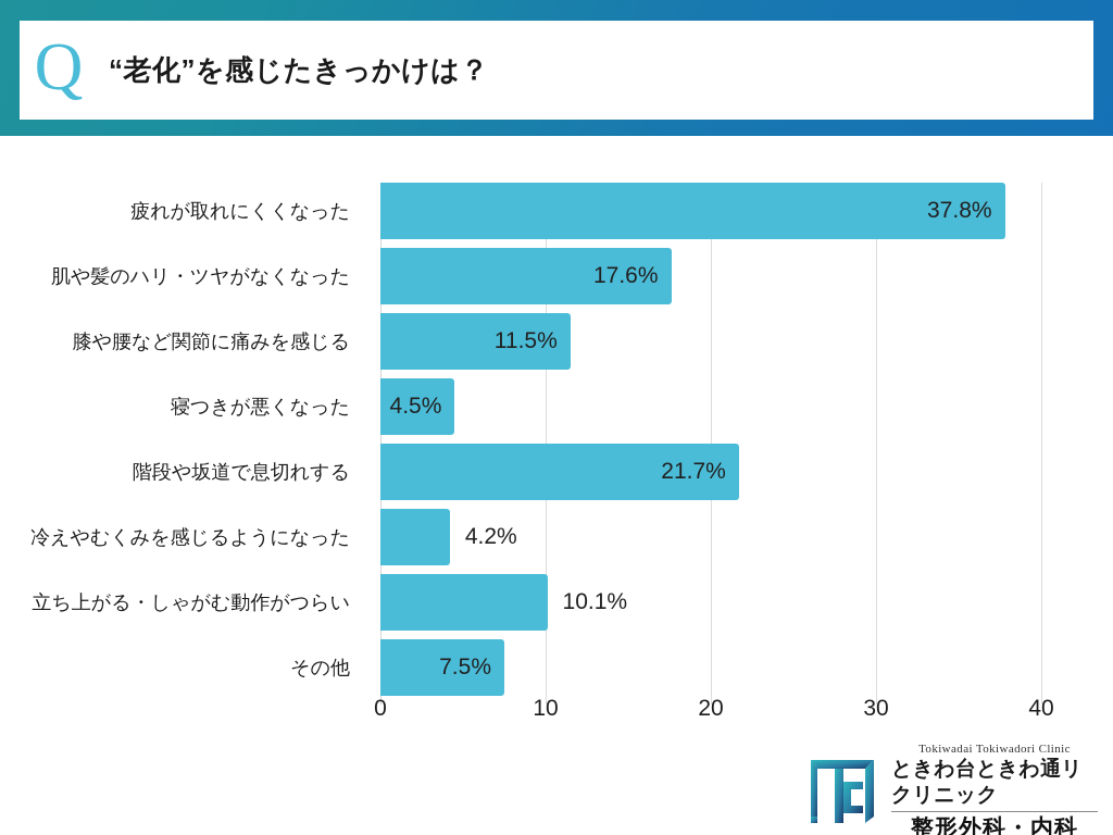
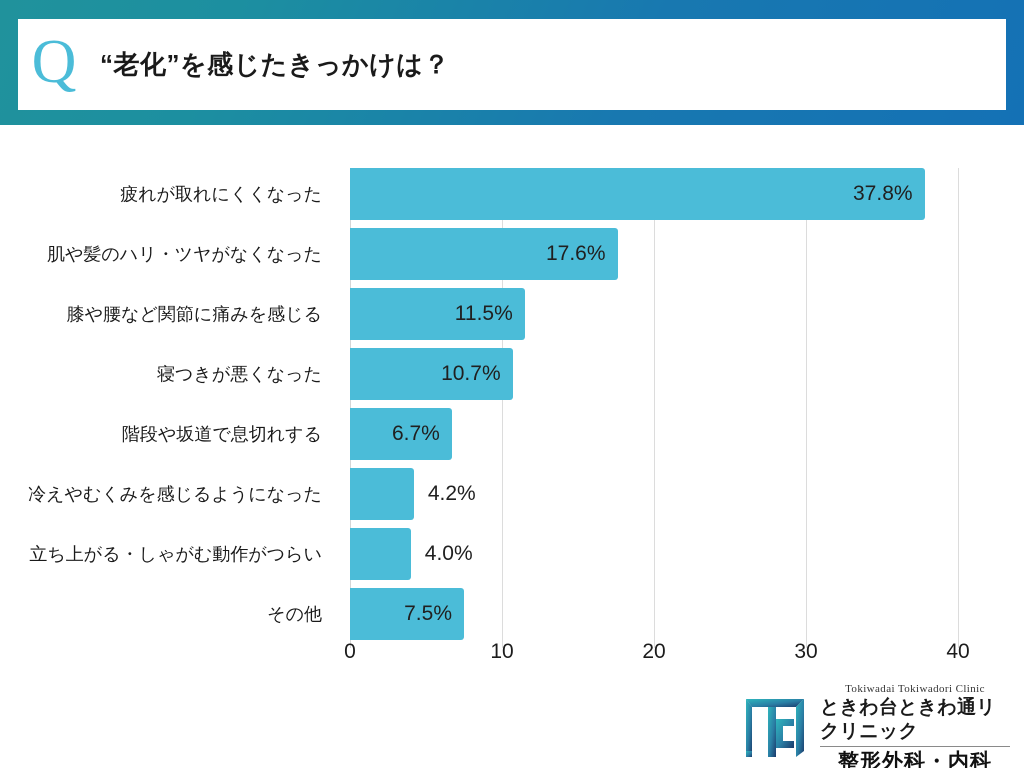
寝つきが悪くなった: 4.5% -> 10.7%
階段や坂道で息切れする: 21.7% -> 6.7%
立ち上がる・しゃがむ動作がつらい: 10.1% -> 4.0%
